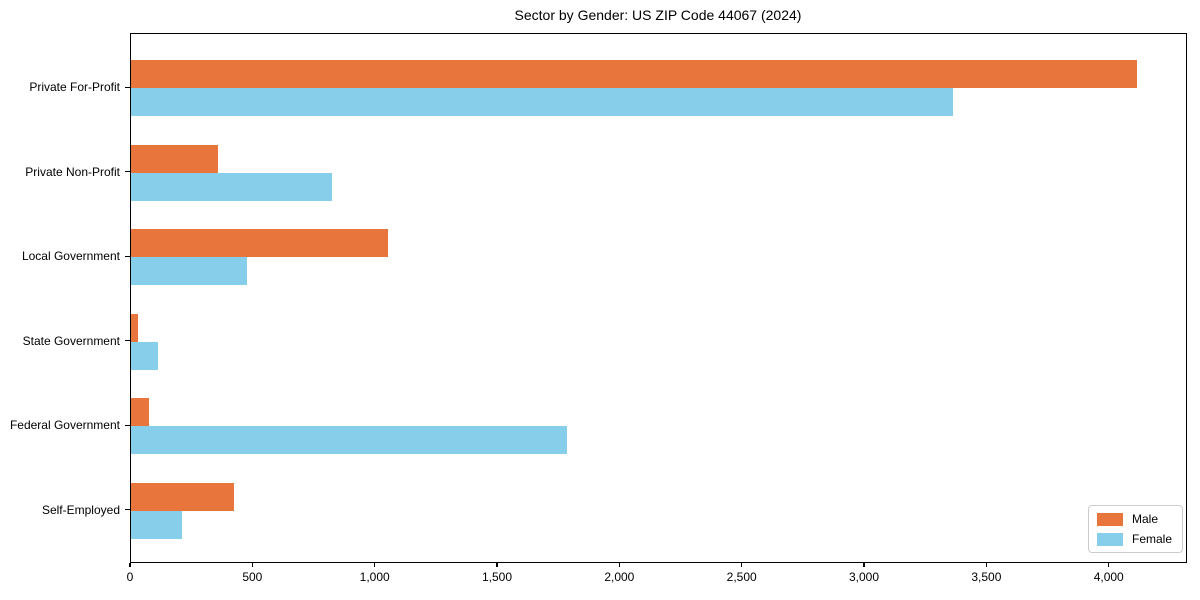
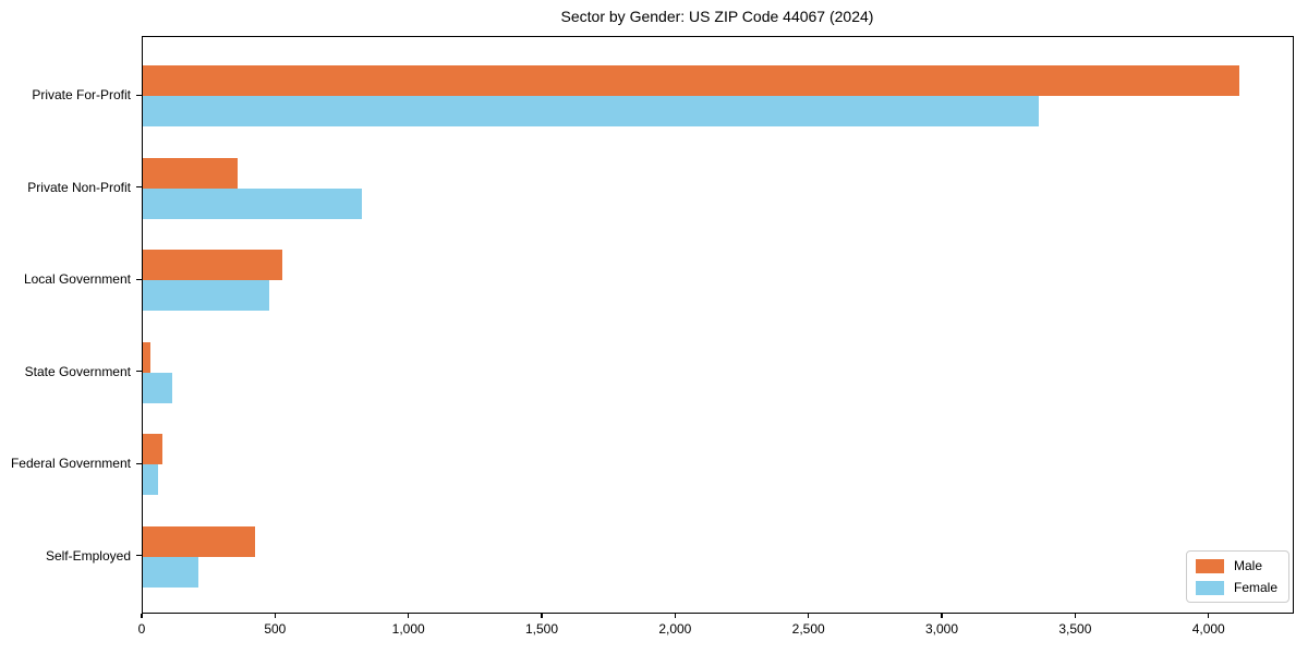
Male/Local Government: 1050 -> 520
Female/Federal Government: 1780 -> 60
